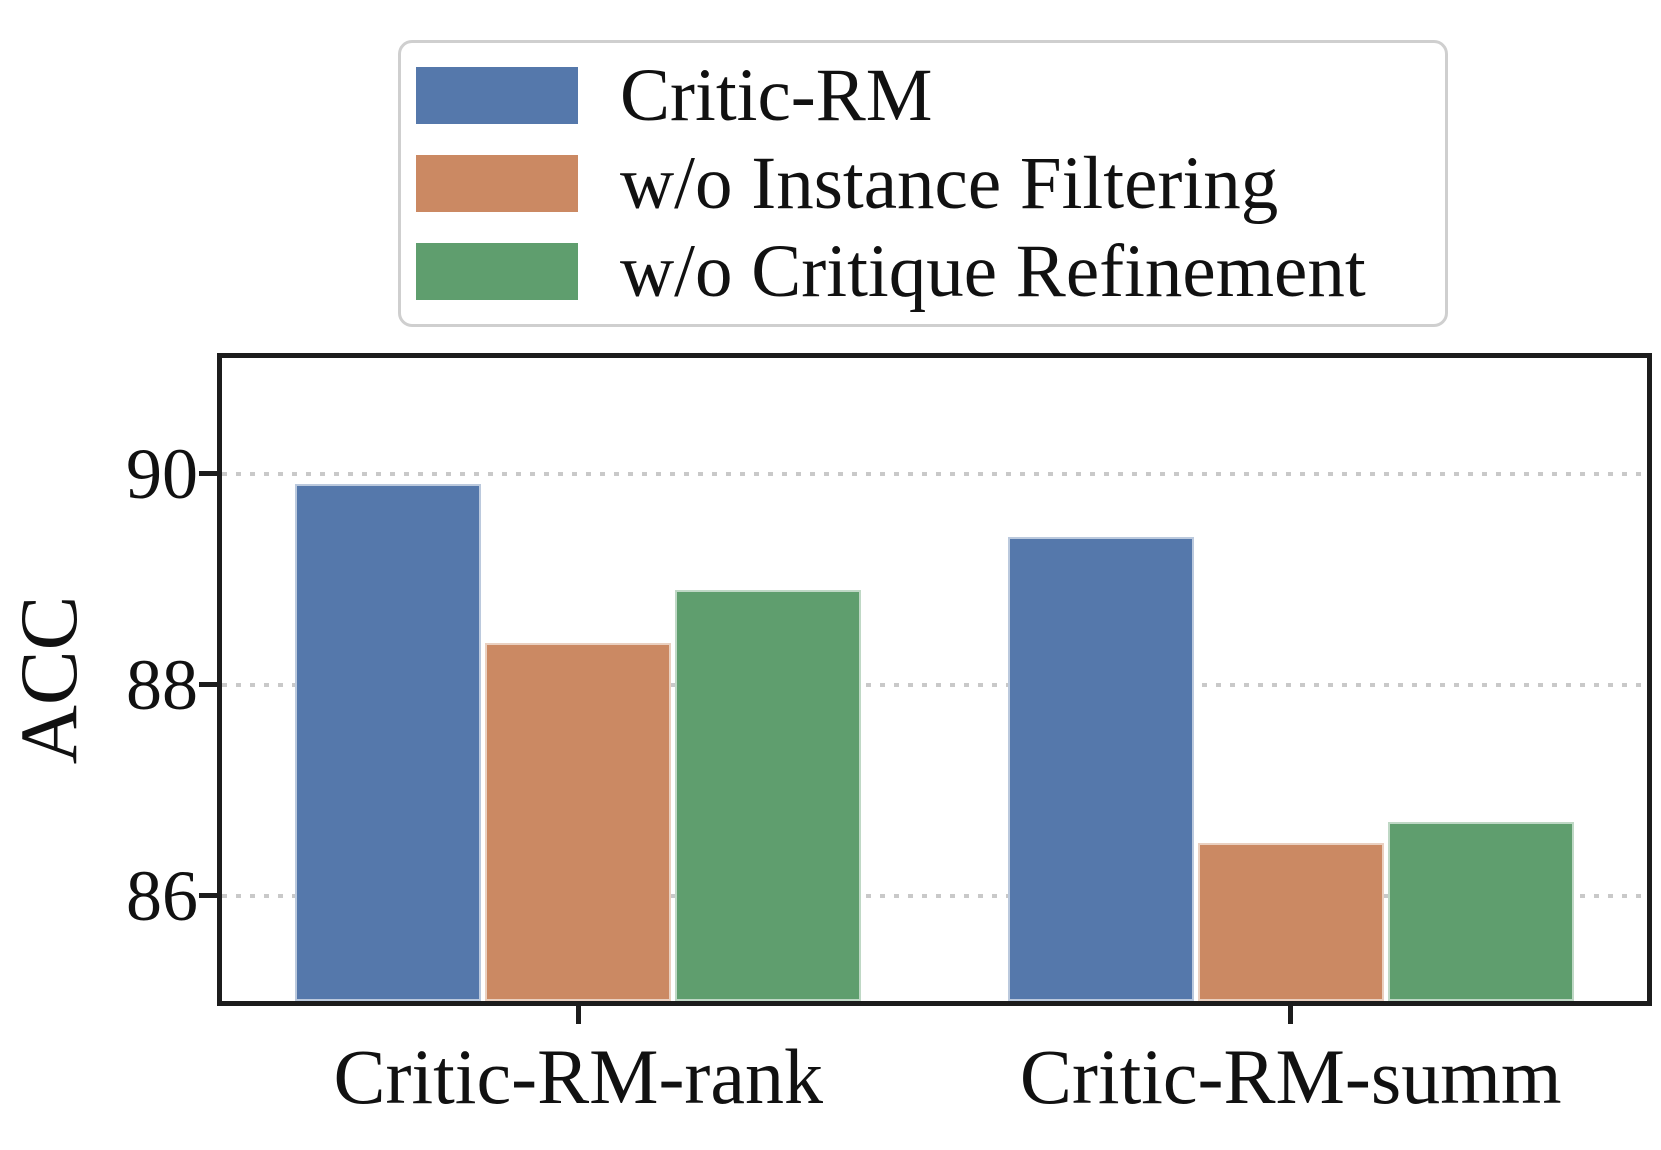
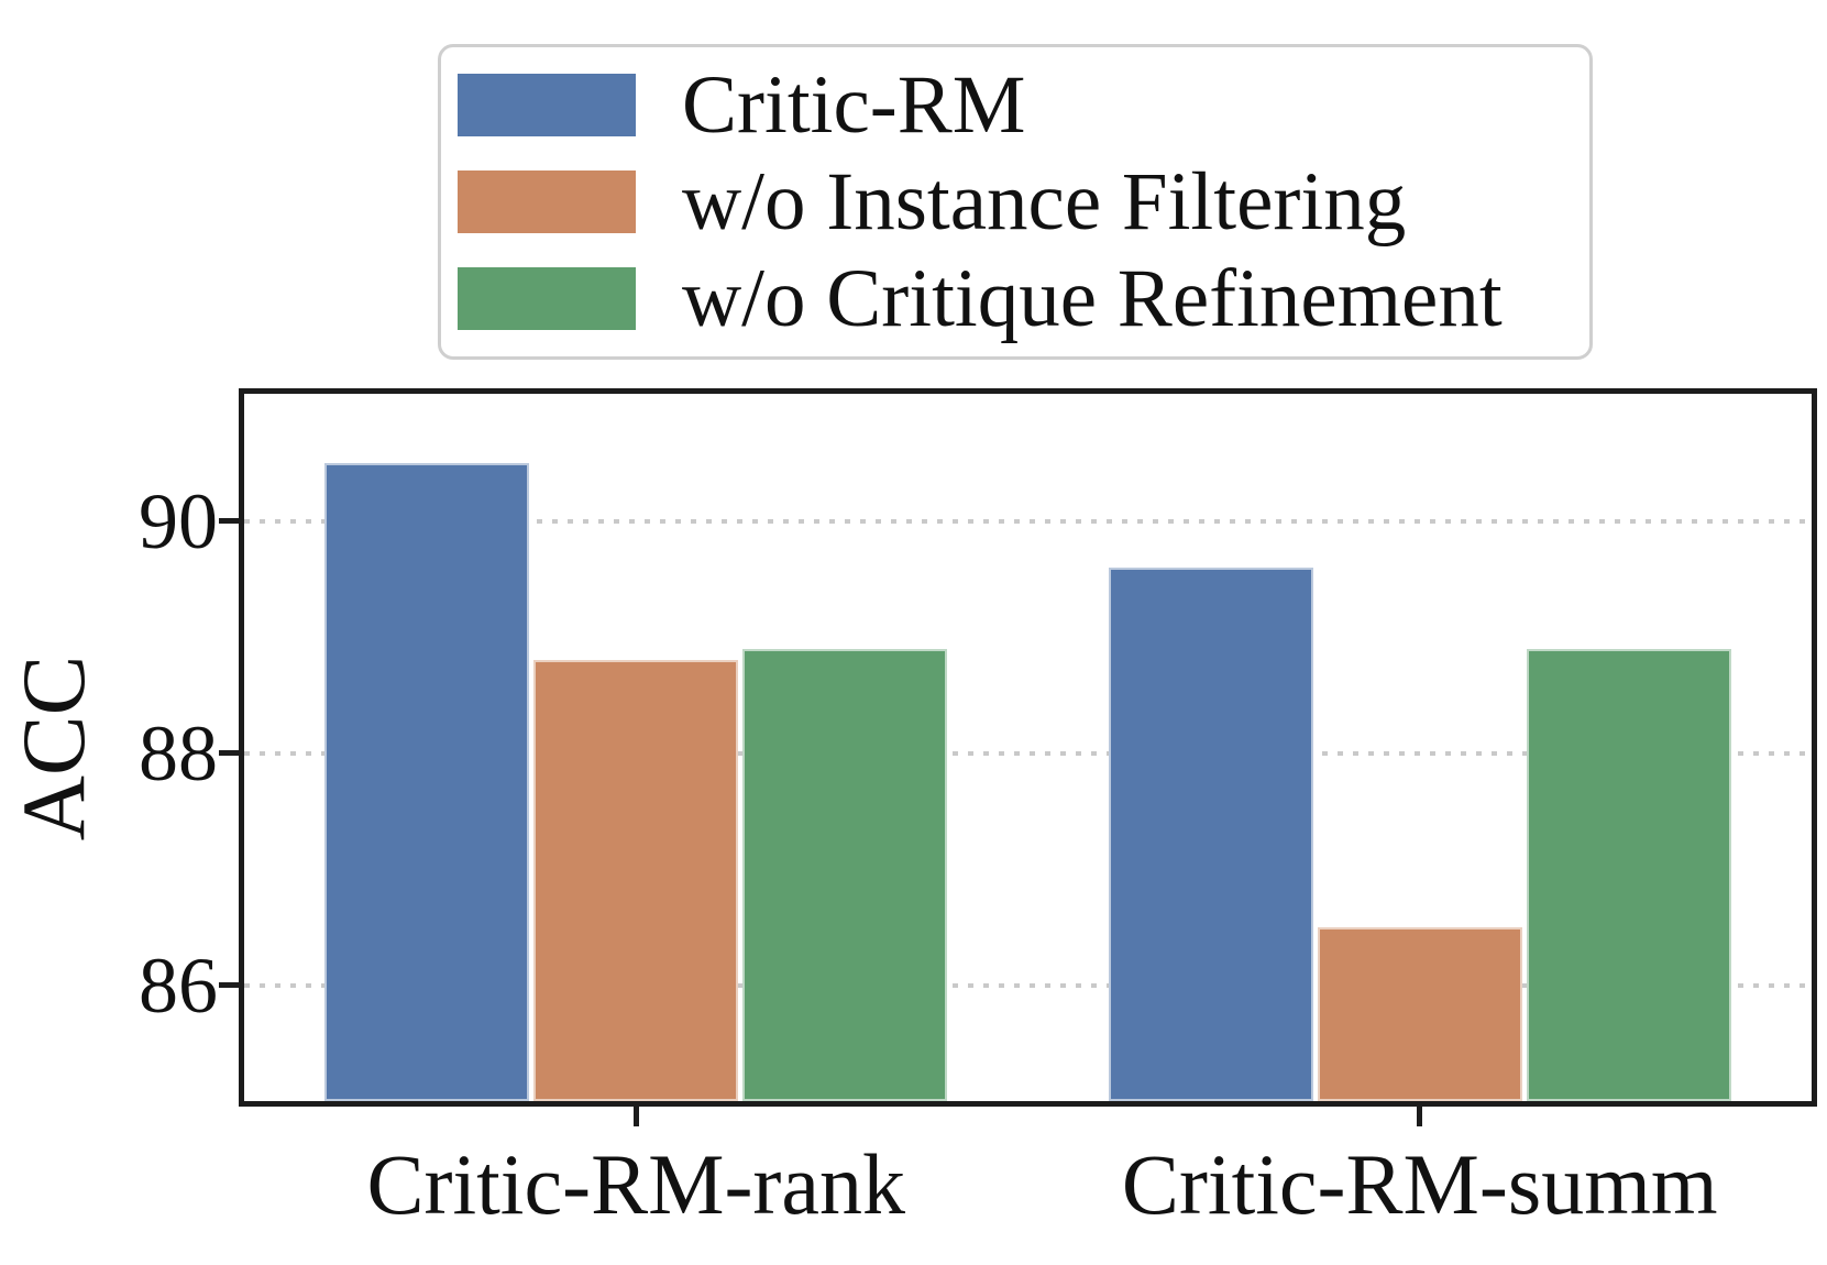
Critic-RM/Critic-RM-rank: 89.9 -> 90.5
w/o Instance Filtering/Critic-RM-rank: 88.4 -> 88.8
Critic-RM/Critic-RM-summ: 89.4 -> 89.6
w/o Critique Refinement/Critic-RM-summ: 86.7 -> 88.9
